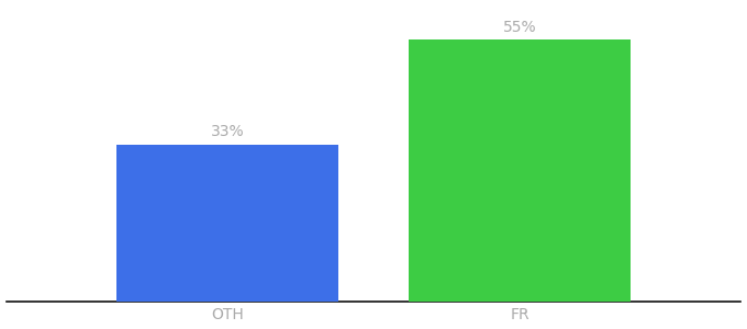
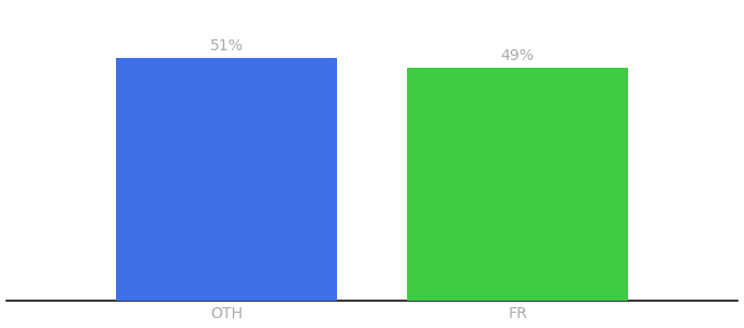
OTH: 33% -> 51%
FR: 55% -> 49%
